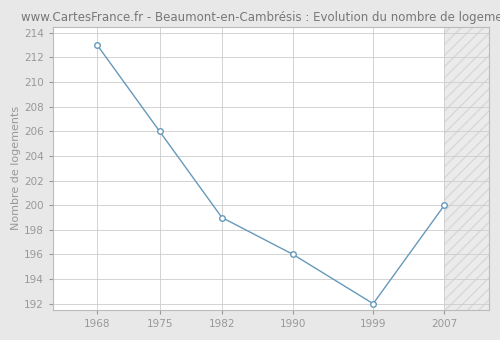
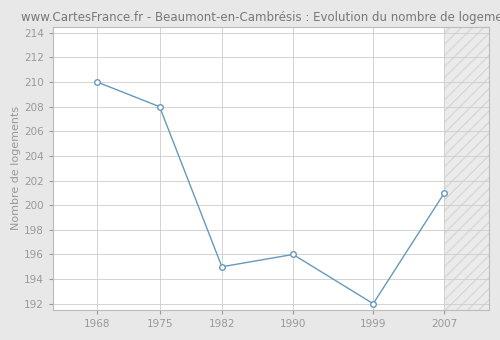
1968: 213 -> 210
1975: 206 -> 208
1982: 199 -> 195
2007: 200 -> 201
